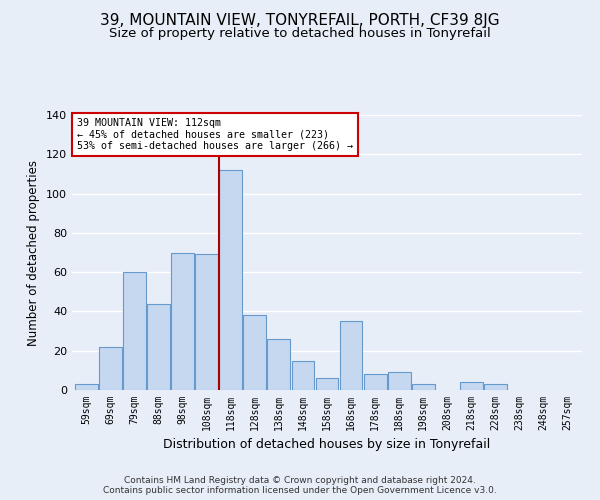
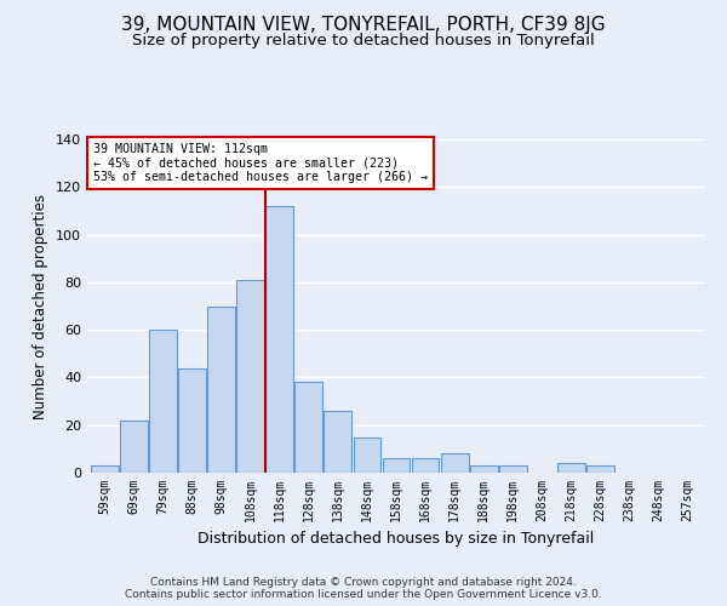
108sqm: 69 -> 81
168sqm: 35 -> 6
188sqm: 9 -> 3
